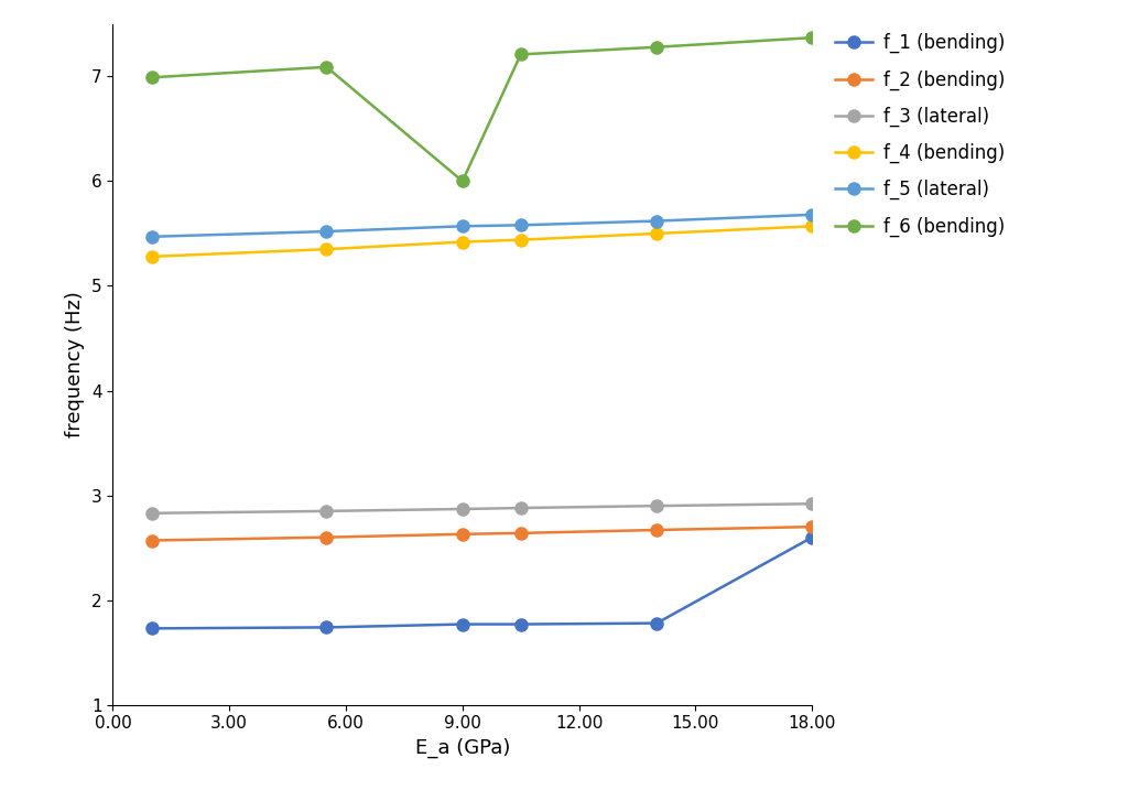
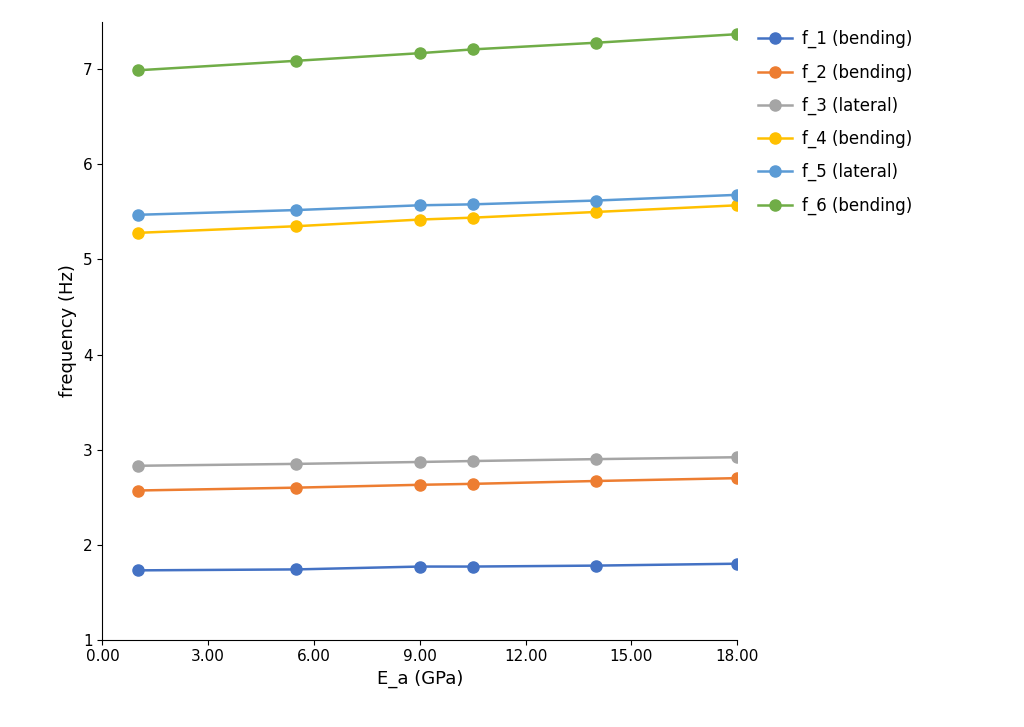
f_6 (bending)/9.00: 6.00 -> 7.17
f_1 (bending)/18.00: 2.60 -> 1.80
